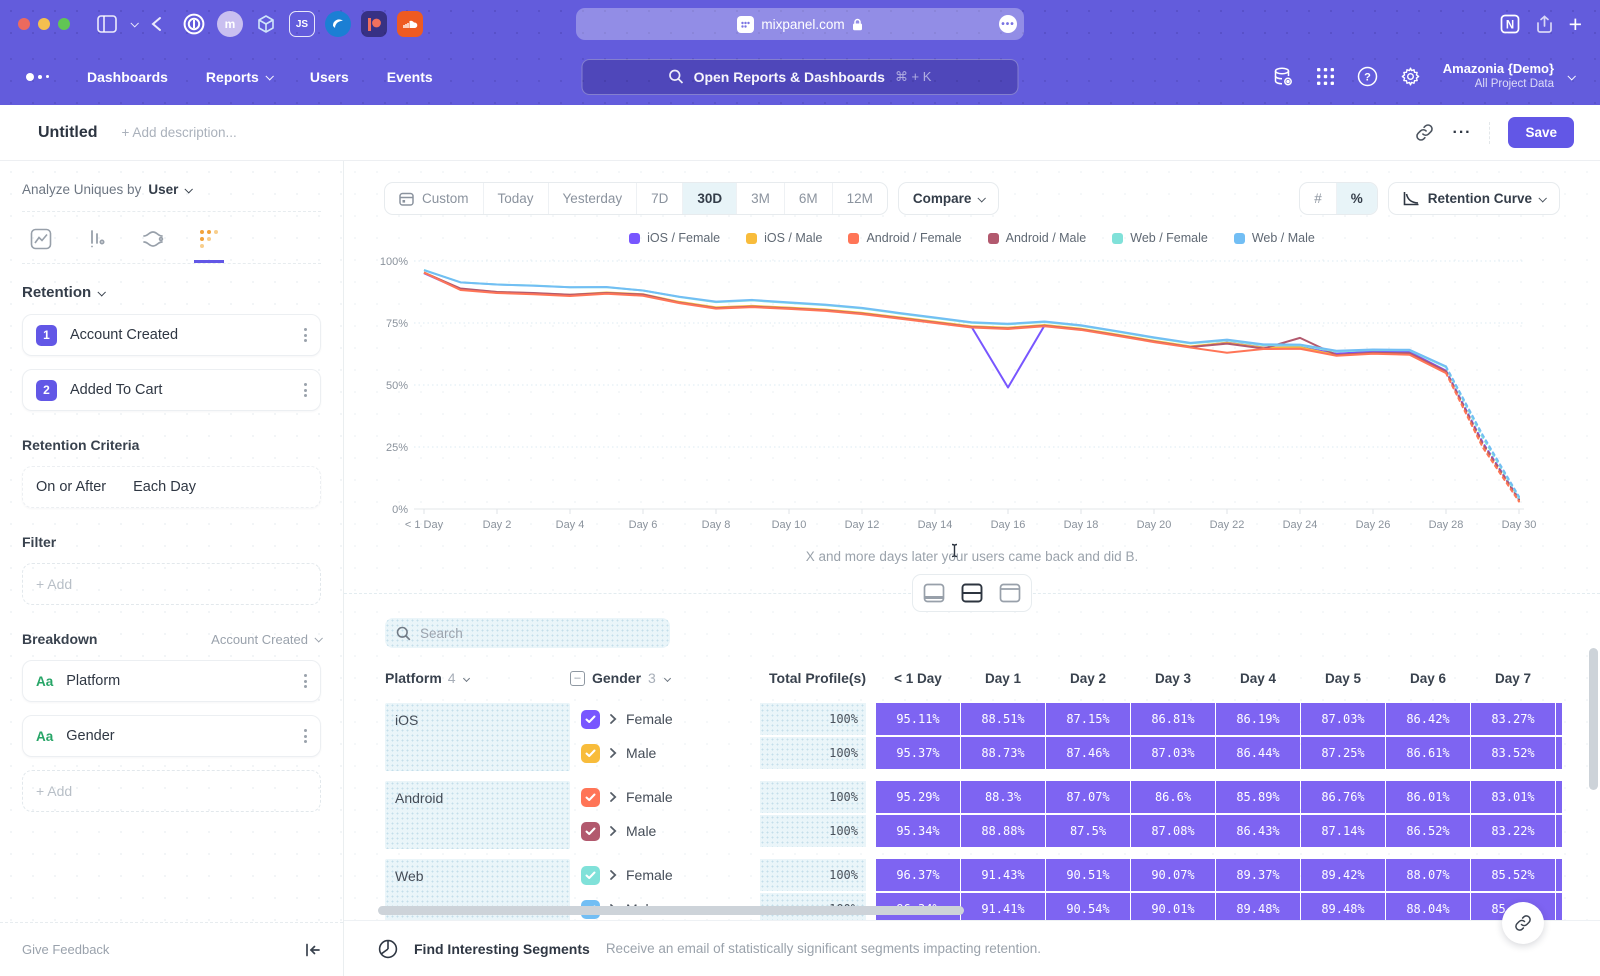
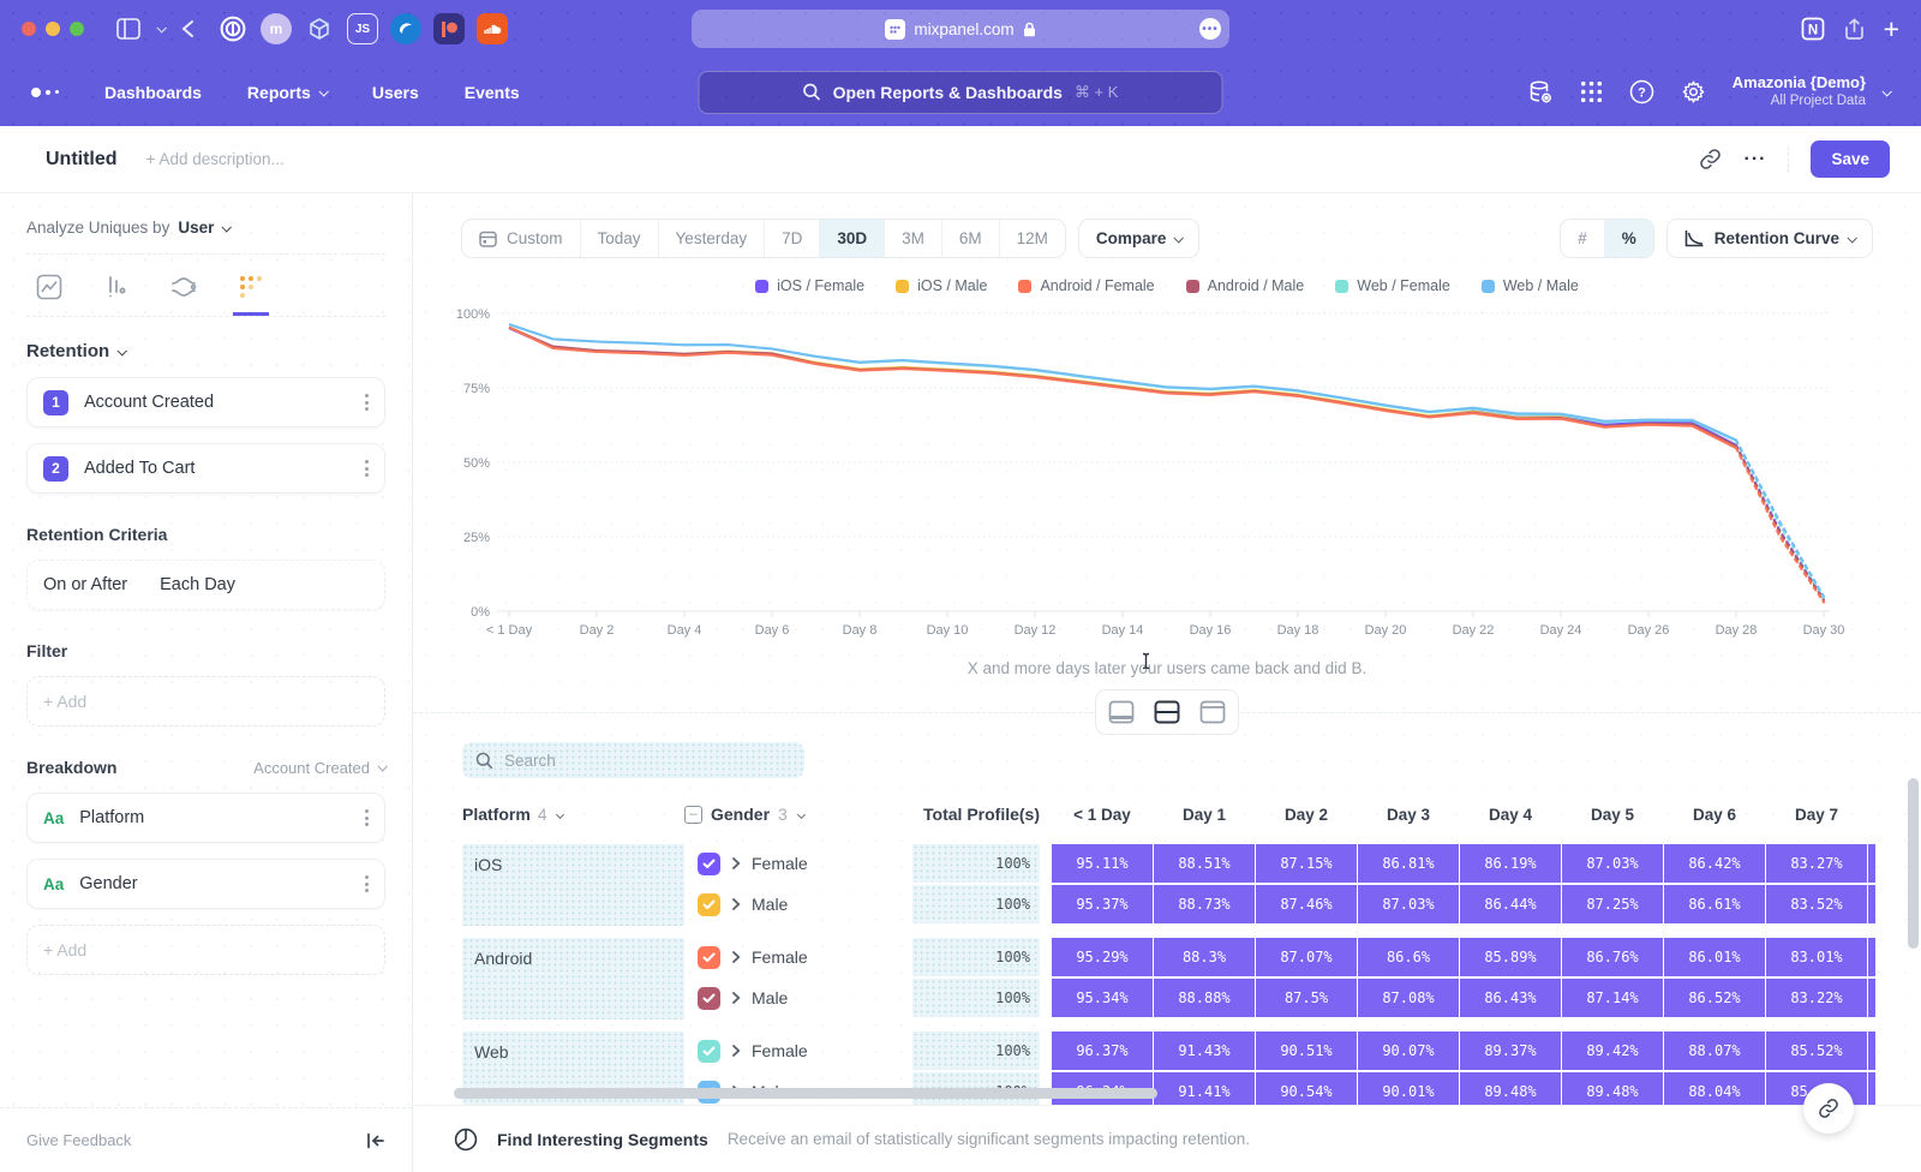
iOS / Female/Day 16: 49% -> 73%
Android / Female/Day 22: 63% -> 66%
Android / Male/Day 24: 69% -> 65%
